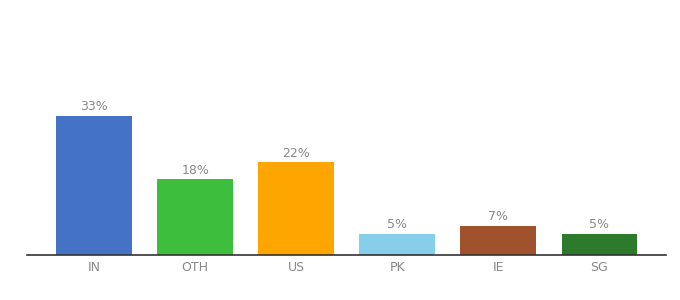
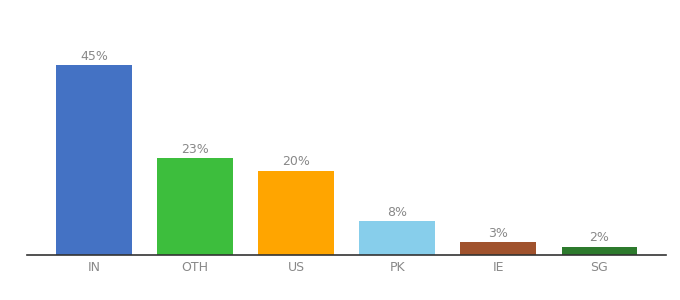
IN: 33% -> 45%
OTH: 18% -> 23%
US: 22% -> 20%
PK: 5% -> 8%
IE: 7% -> 3%
SG: 5% -> 2%
